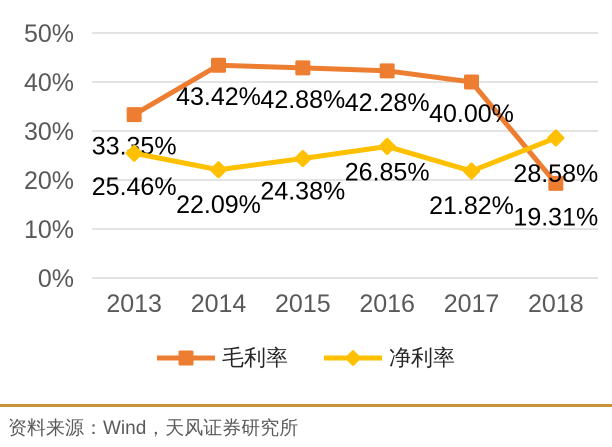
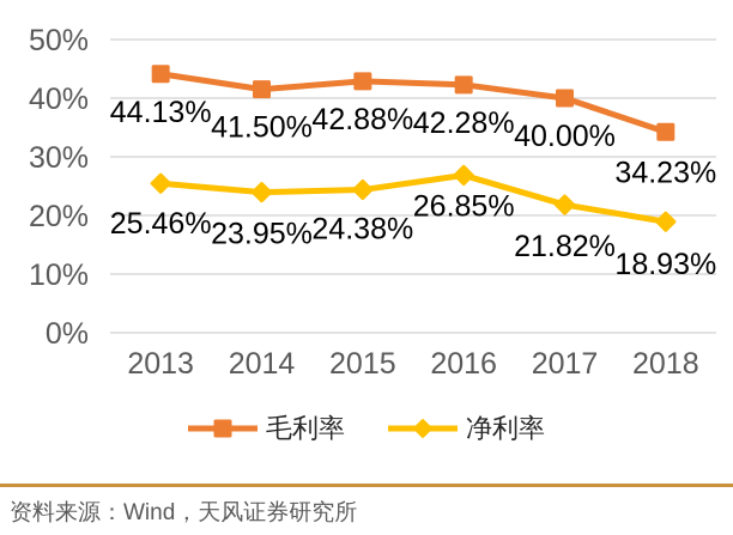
毛利率/2013: 33.35% -> 44.13%
毛利率/2014: 43.42% -> 41.50%
净利率/2014: 22.09% -> 23.95%
毛利率/2018: 19.31% -> 34.23%
净利率/2018: 28.58% -> 18.93%
